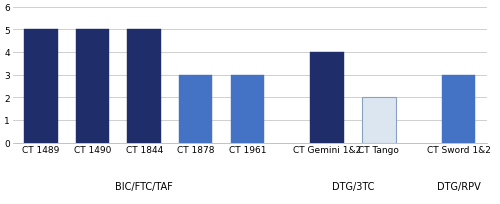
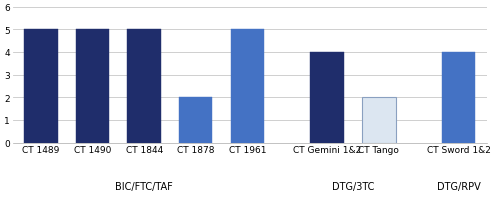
CT 1878: 3 -> 2
CT 1961: 3 -> 5
CT Sword 1&2: 3 -> 4
